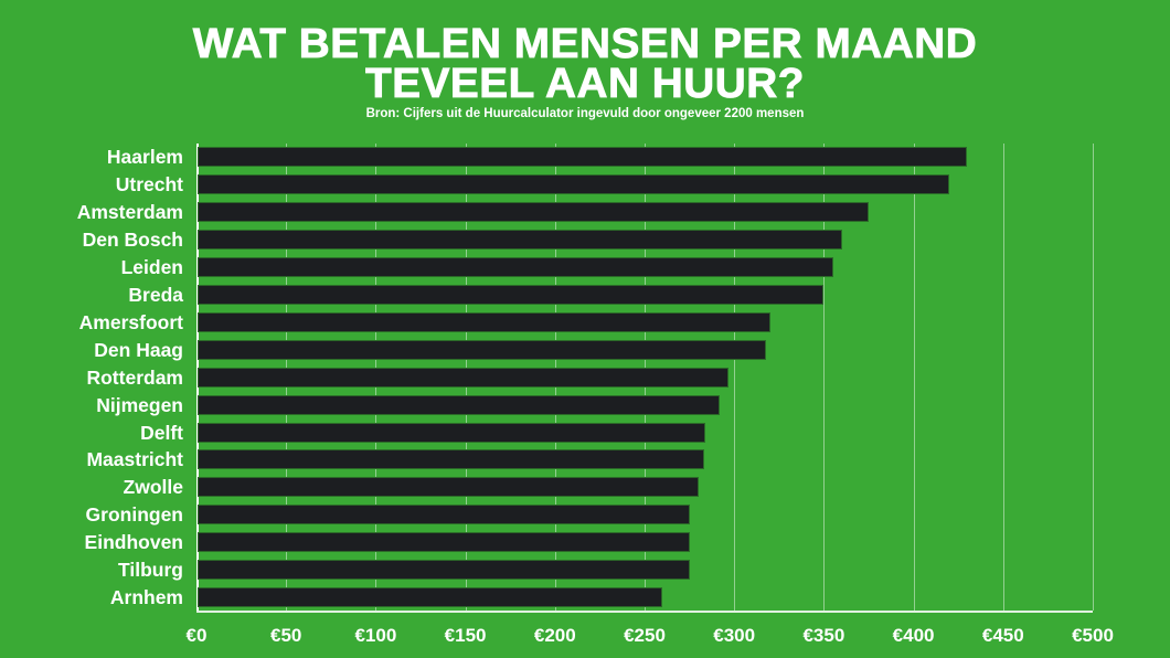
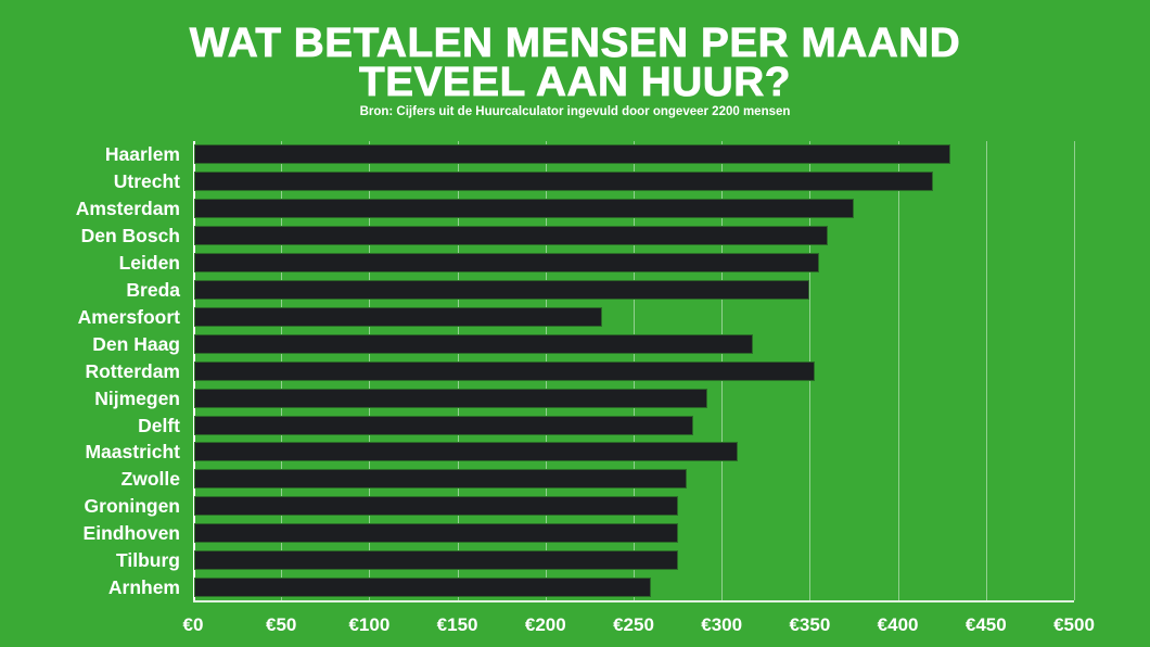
Amersfoort: €320 -> €232
Rotterdam: €297 -> €353
Maastricht: €283 -> €309
